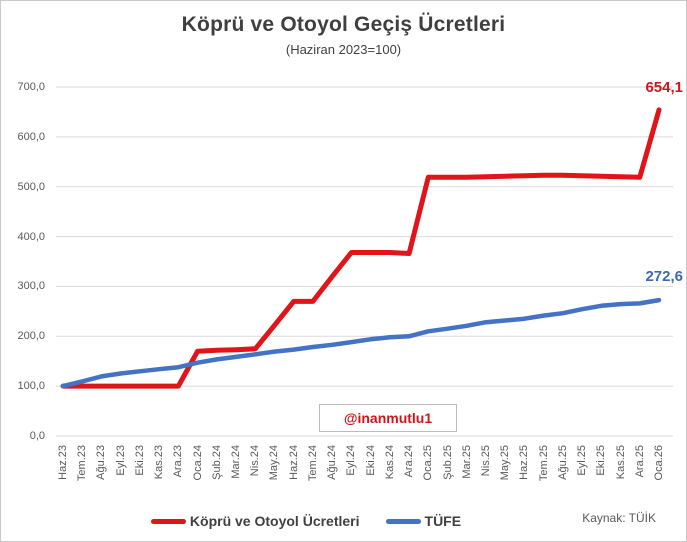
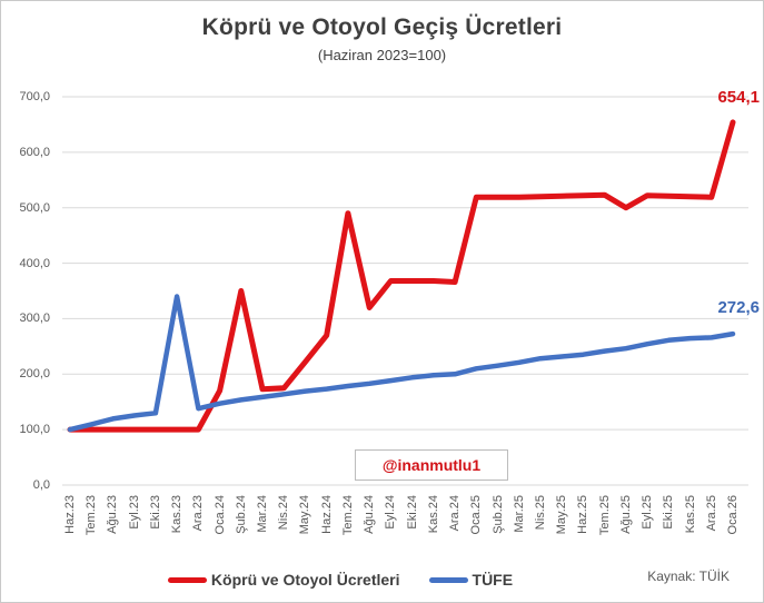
TÜFE/Kas.23: 130 -> 340
Köprü ve Otoyol Ücretleri/Şub.24: 170 -> 350
Köprü ve Otoyol Ücretleri/Tem.24: 270 -> 490
Köprü ve Otoyol Ücretleri/Ağu.25: 520 -> 500
